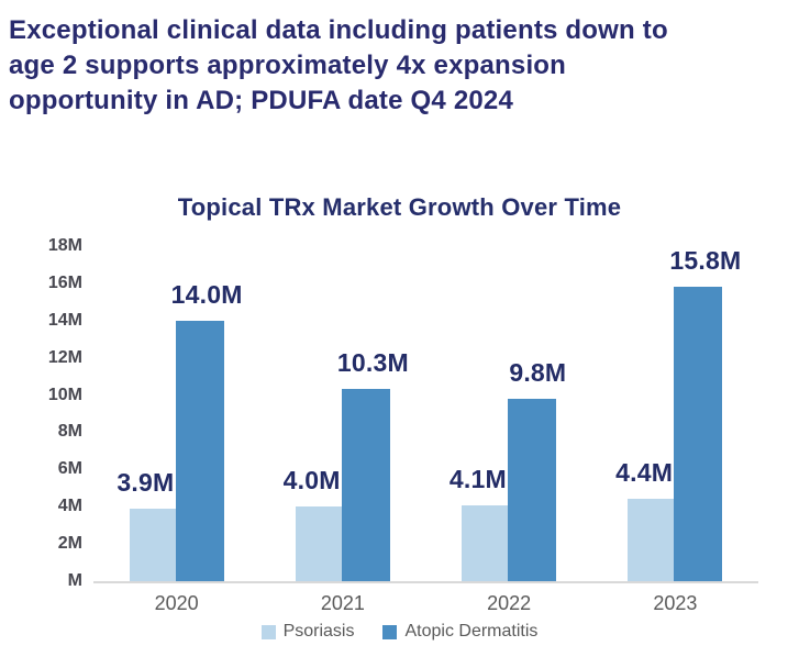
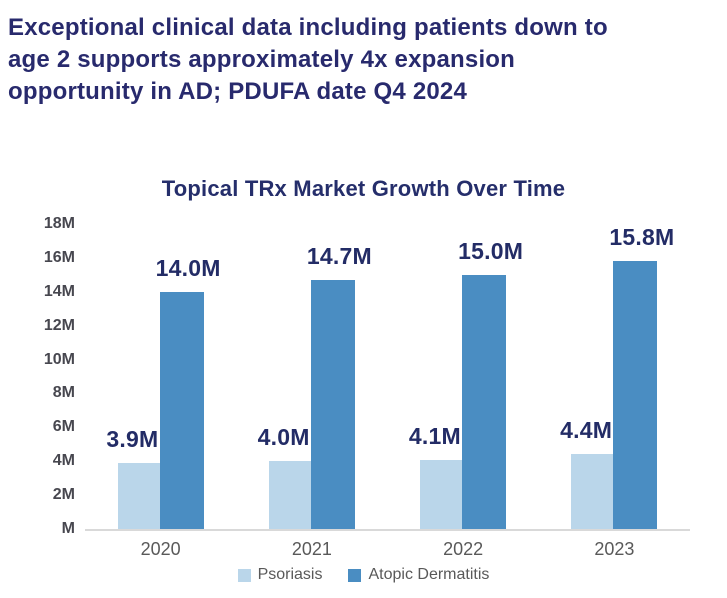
Atopic Dermatitis/2021: 10.3M -> 14.7M
Atopic Dermatitis/2022: 9.8M -> 15.0M
